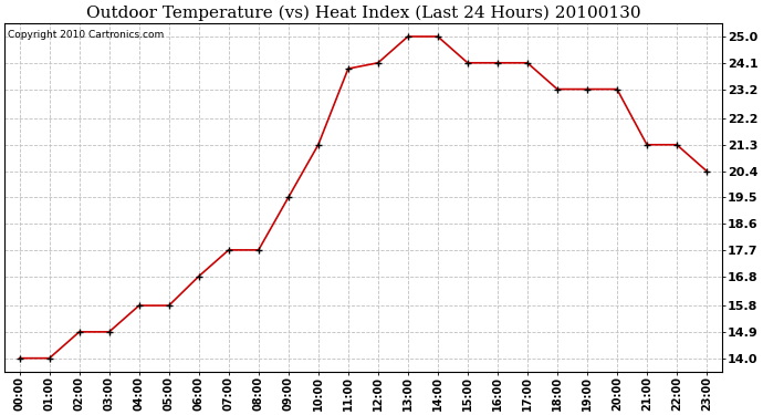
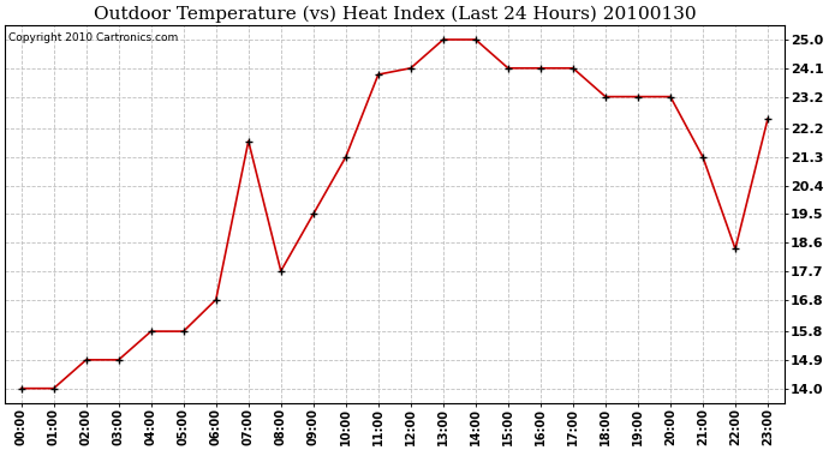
07:00: 17.7 -> 21.8
22:00: 21.3 -> 18.4
23:00: 20.4 -> 22.5
